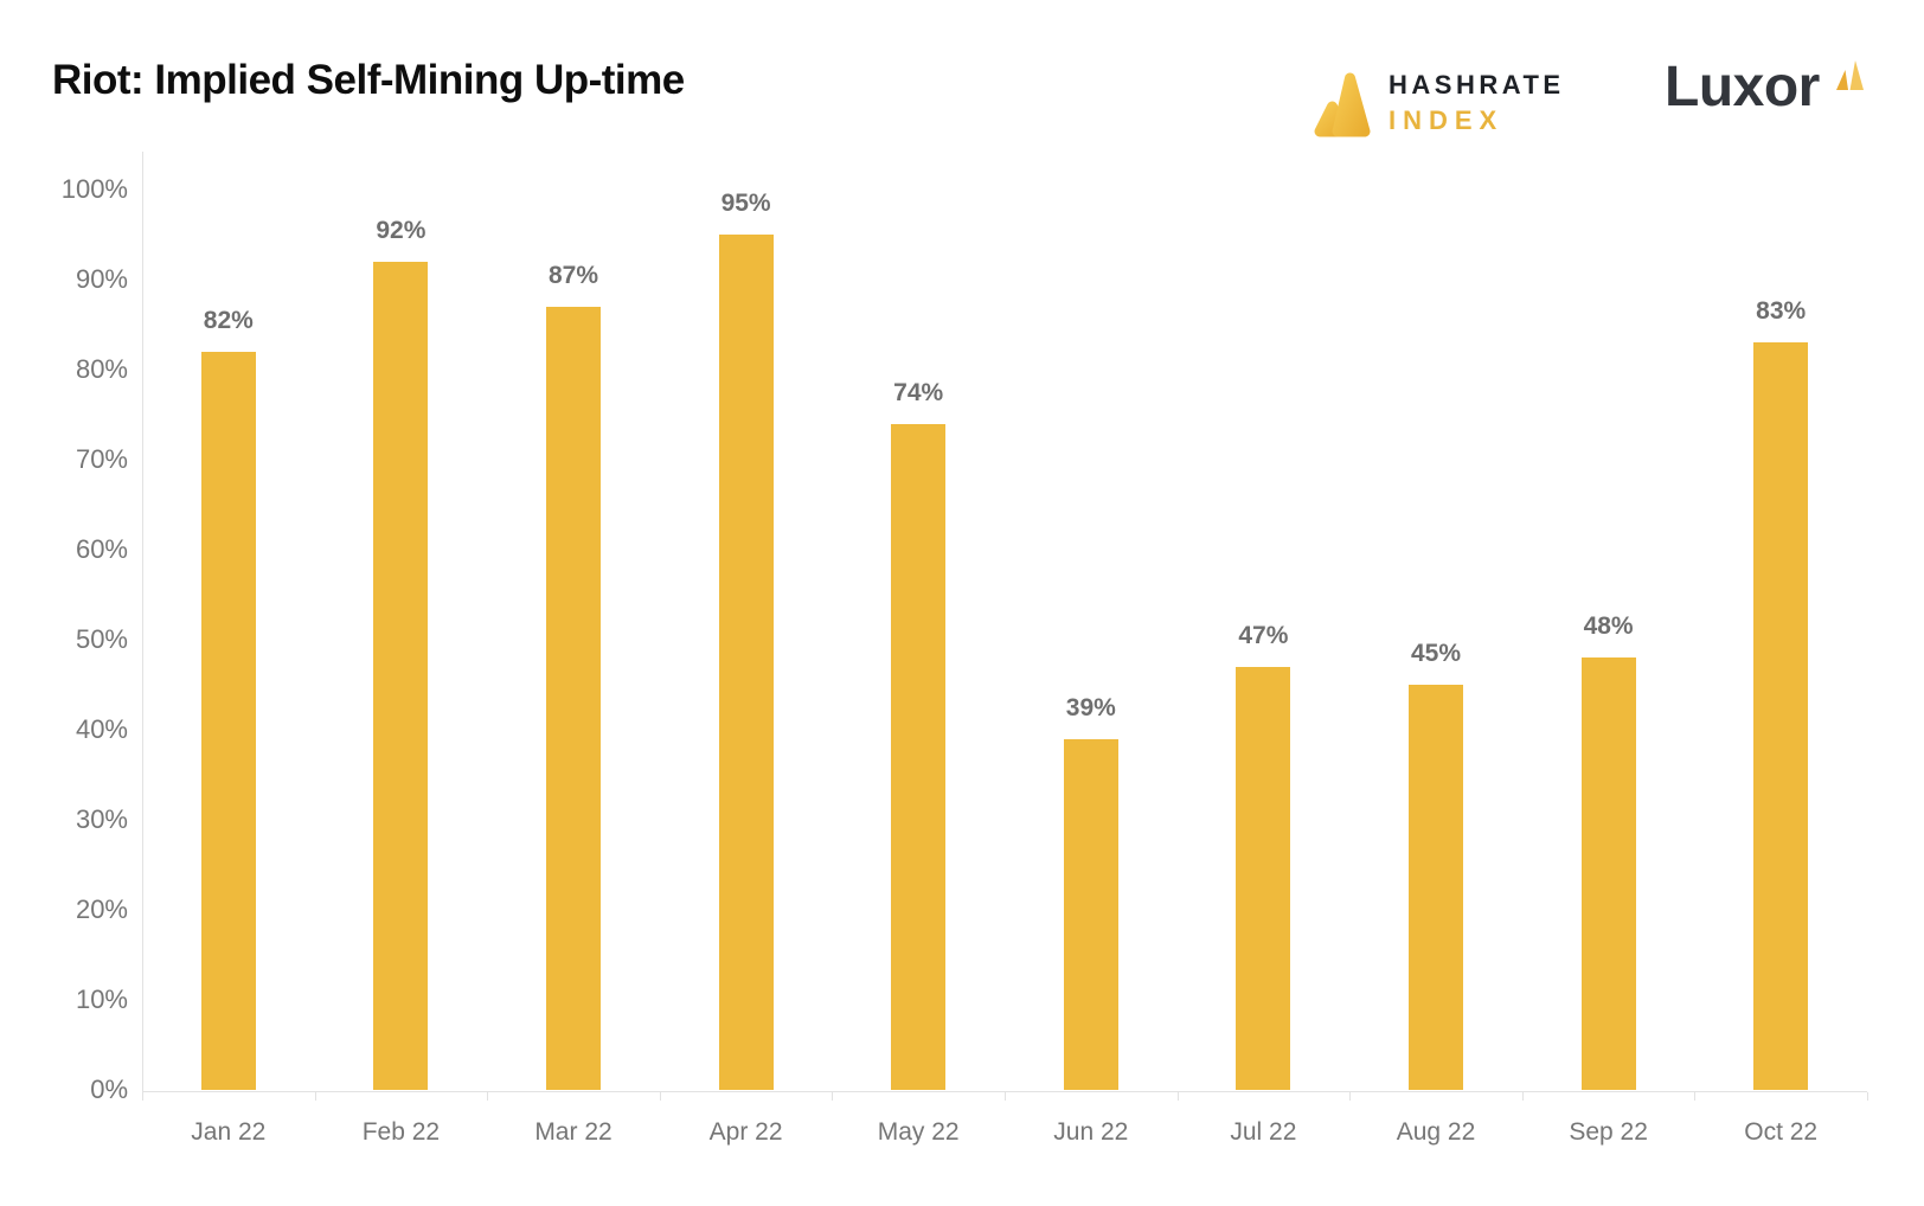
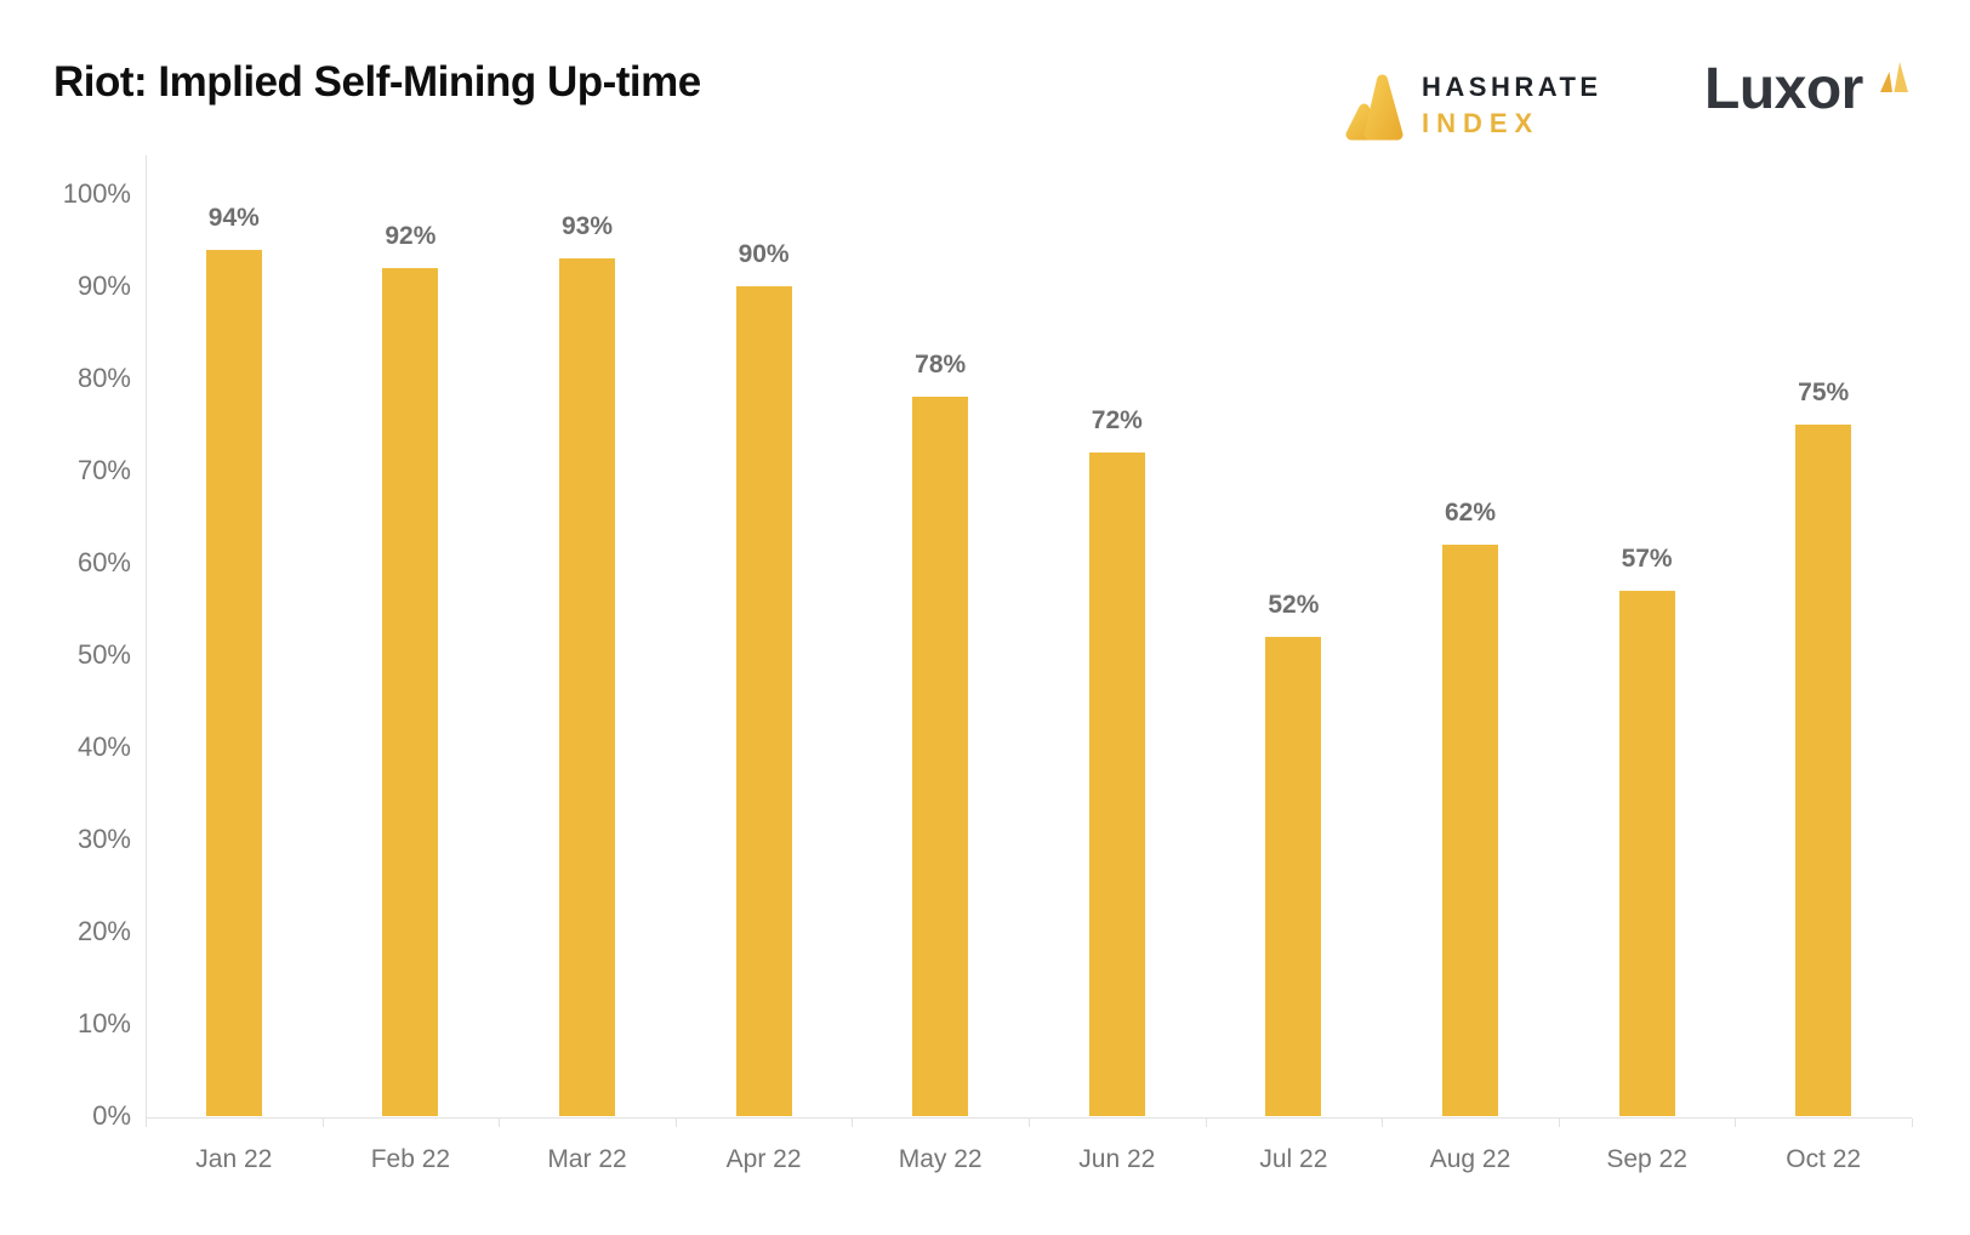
Jan 22: 82% -> 94%
Mar 22: 87% -> 93%
Apr 22: 95% -> 90%
May 22: 74% -> 78%
Jun 22: 39% -> 72%
Jul 22: 47% -> 52%
Aug 22: 45% -> 62%
Sep 22: 48% -> 57%
Oct 22: 83% -> 75%
